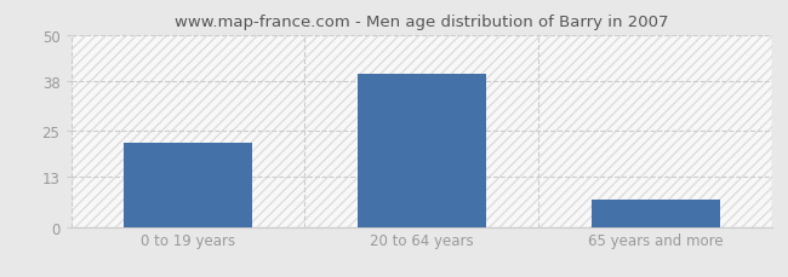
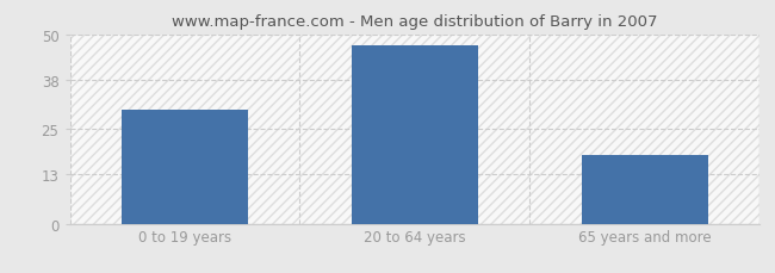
0 to 19 years: 22 -> 30
20 to 64 years: 40 -> 47
65 years and more: 7 -> 18
